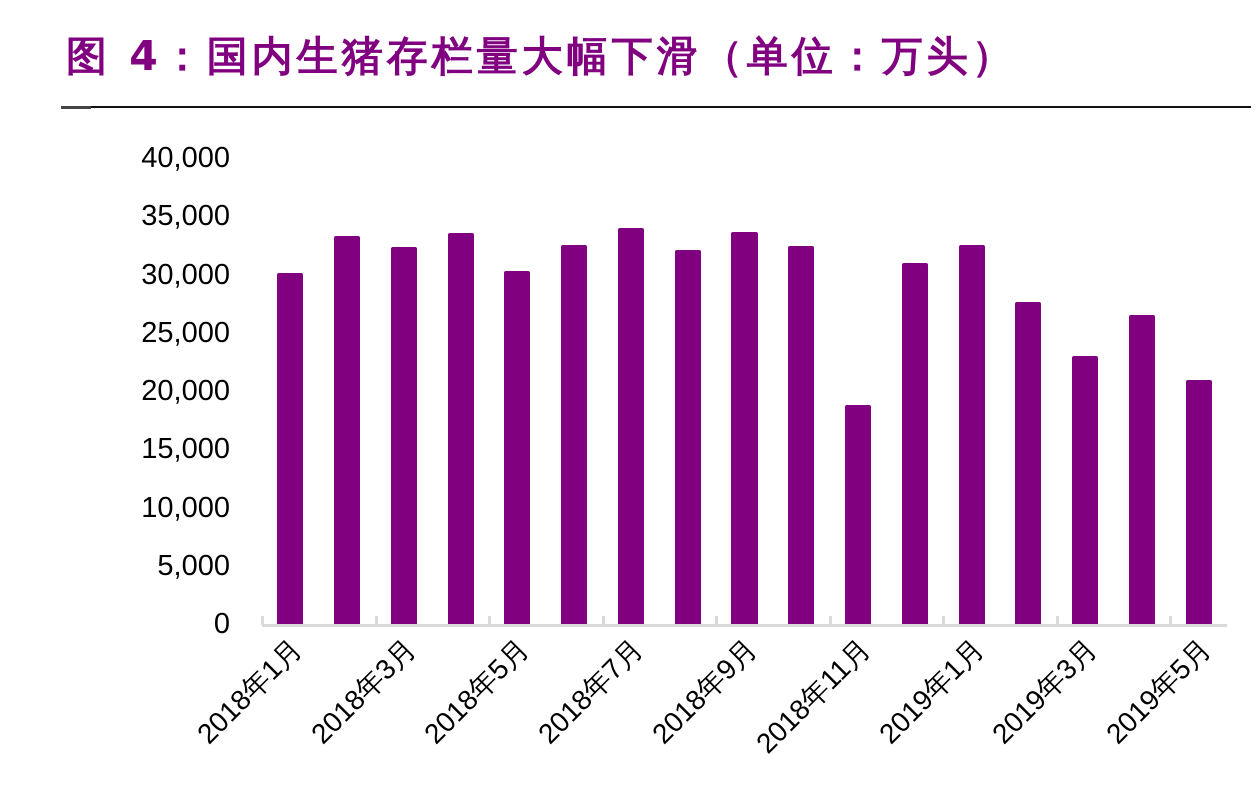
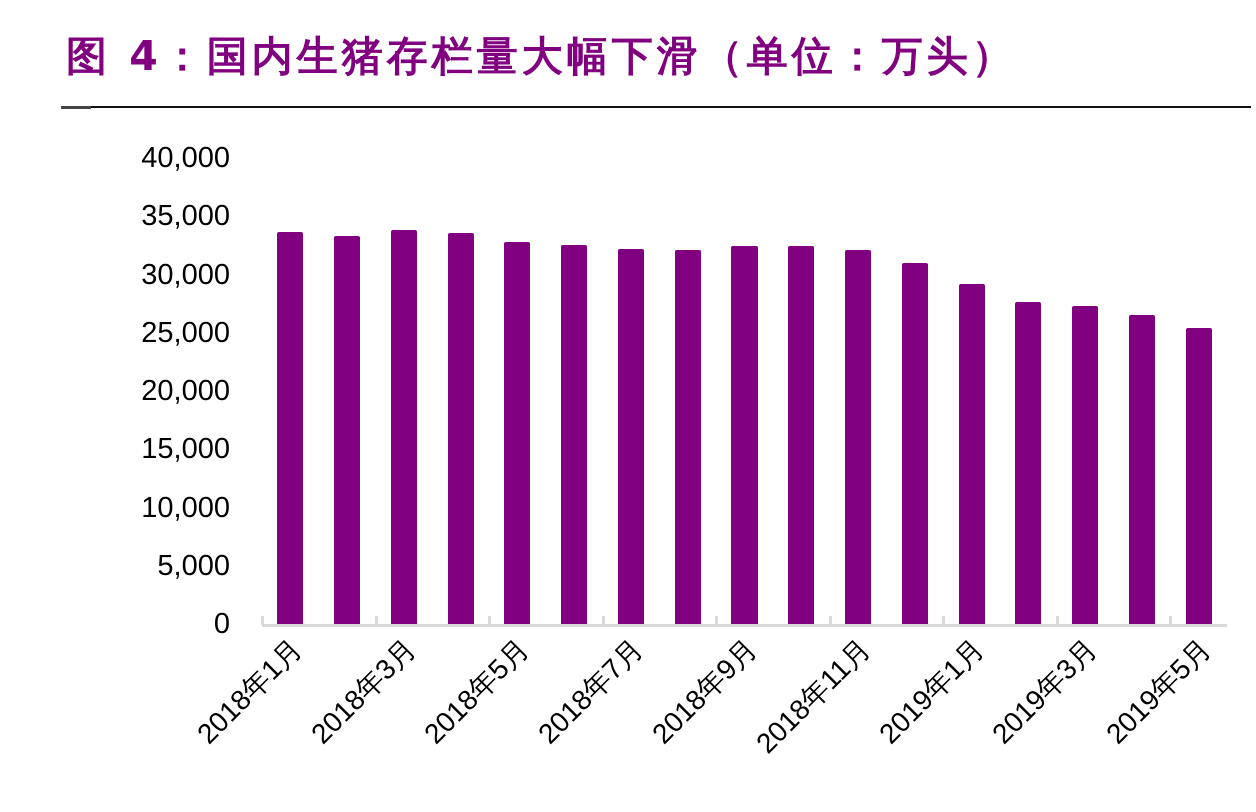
2018年1月: 30300 -> 33800
2018年3月: 32500 -> 34000
2018年5月: 30500 -> 33000
2018年7月: 34200 -> 32400
2018年9月: 33800 -> 32600
2018年11月: 19000 -> 32300
2019年1月: 32700 -> 29400
2019年3月: 23200 -> 27500
2019年5月: 21100 -> 25600
